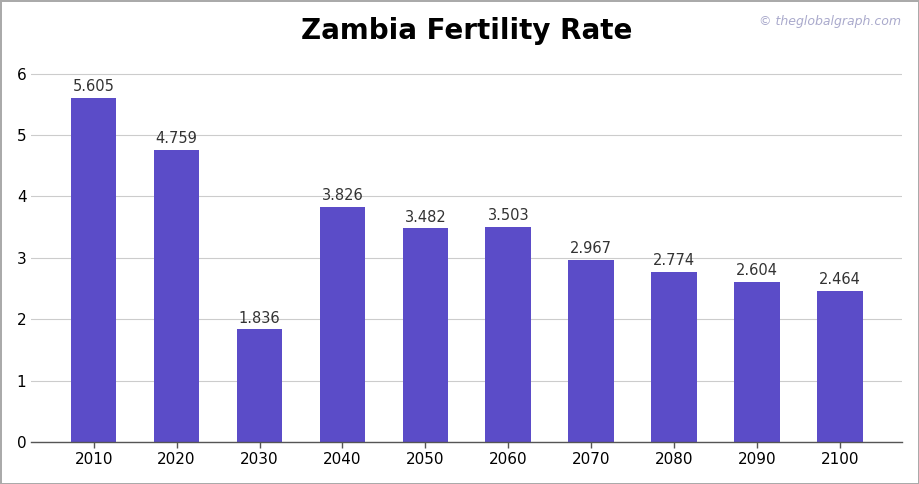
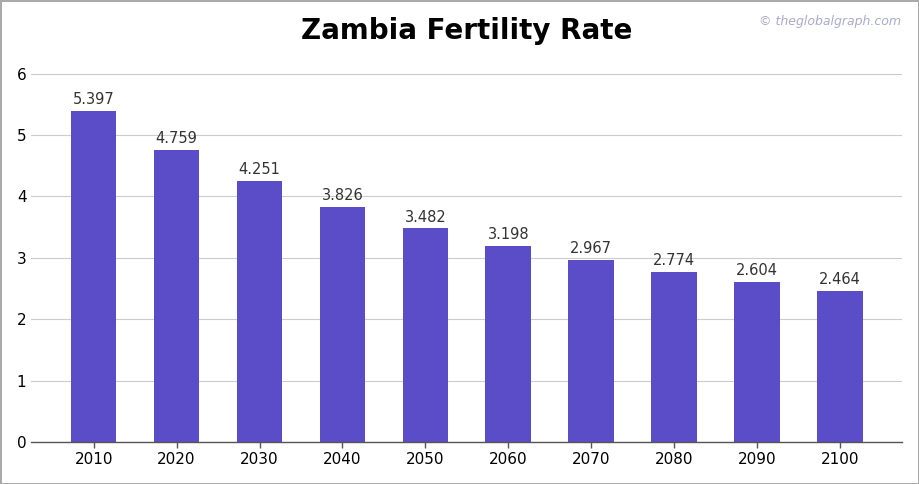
2010: 5.605 -> 5.397
2030: 1.836 -> 4.251
2060: 3.503 -> 3.198
